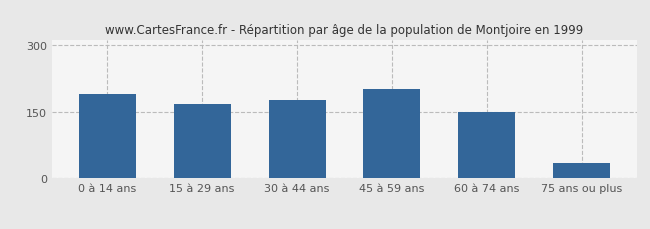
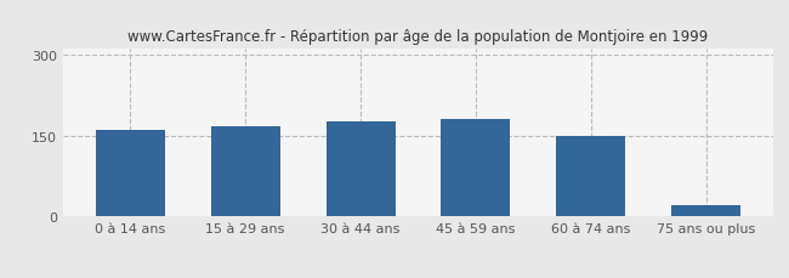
0 à 14 ans: 190 -> 160
45 à 59 ans: 200 -> 180
75 ans ou plus: 35 -> 22
